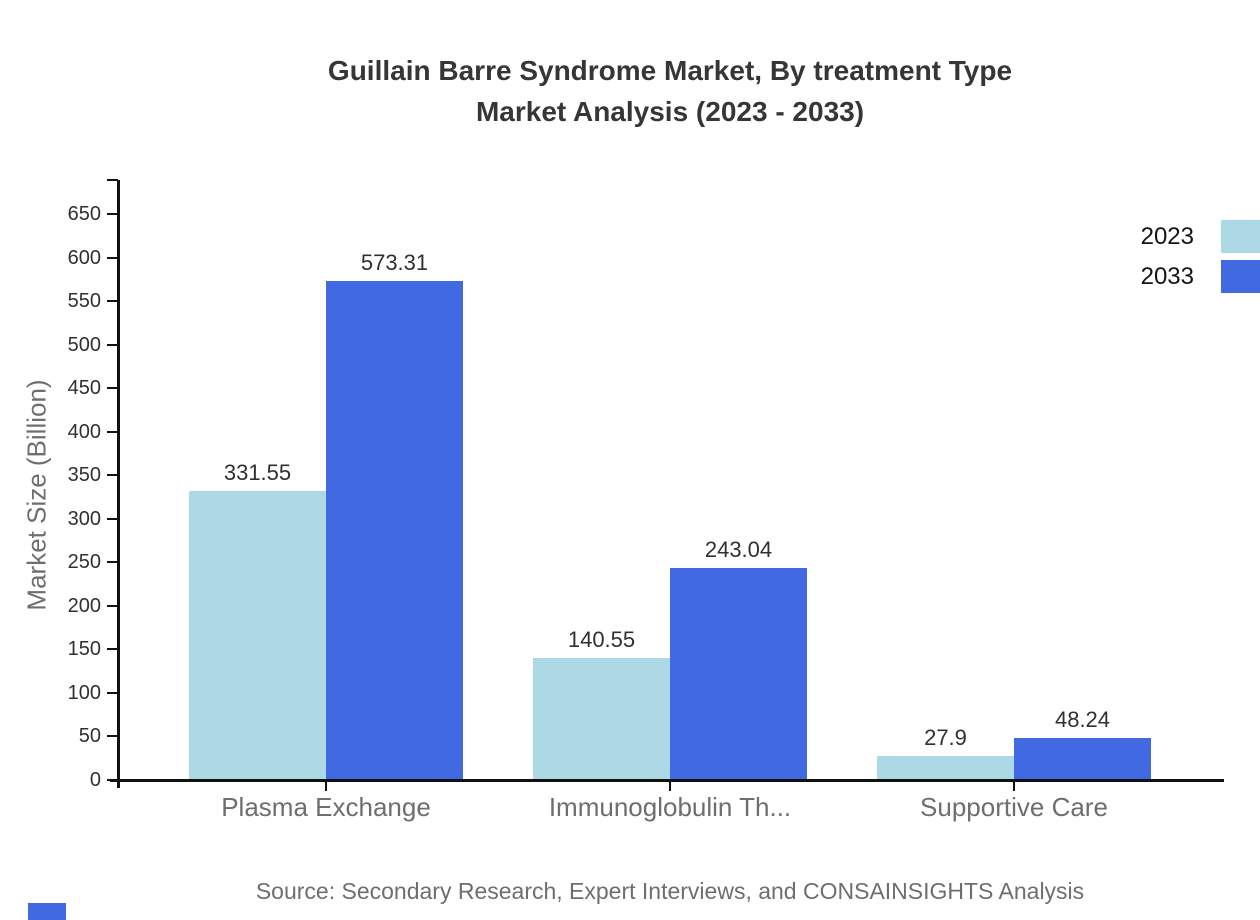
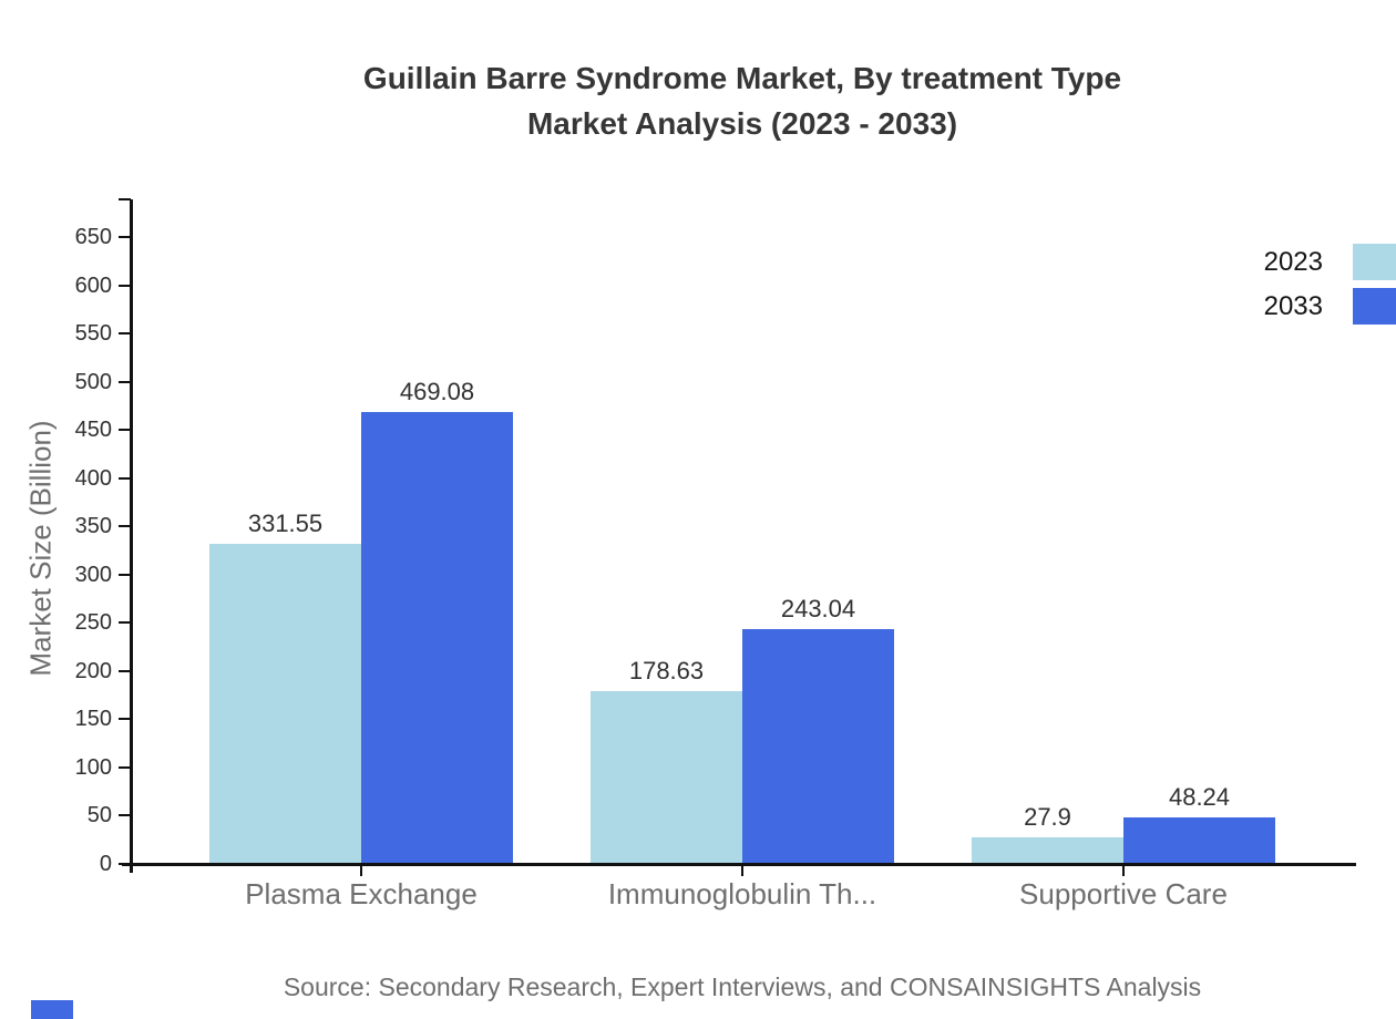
2033/Plasma Exchange: 573.31 -> 469.08
2023/Immunoglobulin Th...: 140.55 -> 178.63
